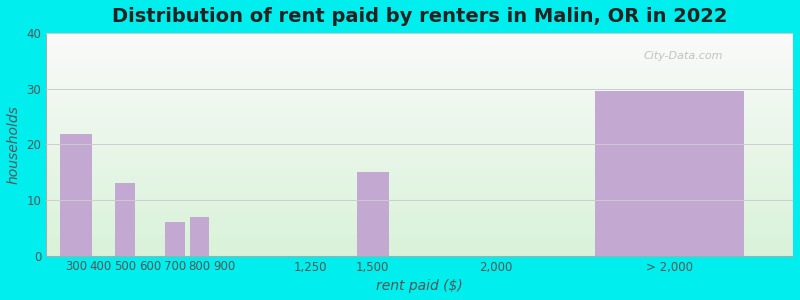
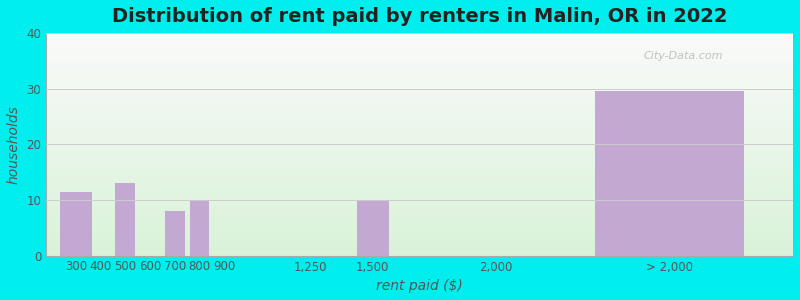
300: 21.8 -> 11.5
700: 6.0 -> 8.0
800: 7.0 -> 10.0
1,500: 15.0 -> 10.0
